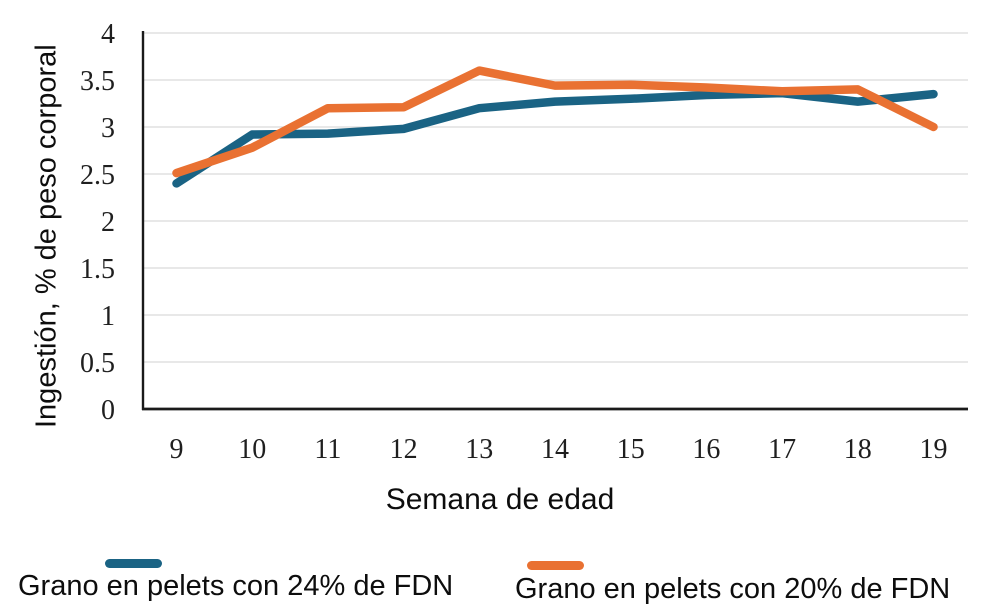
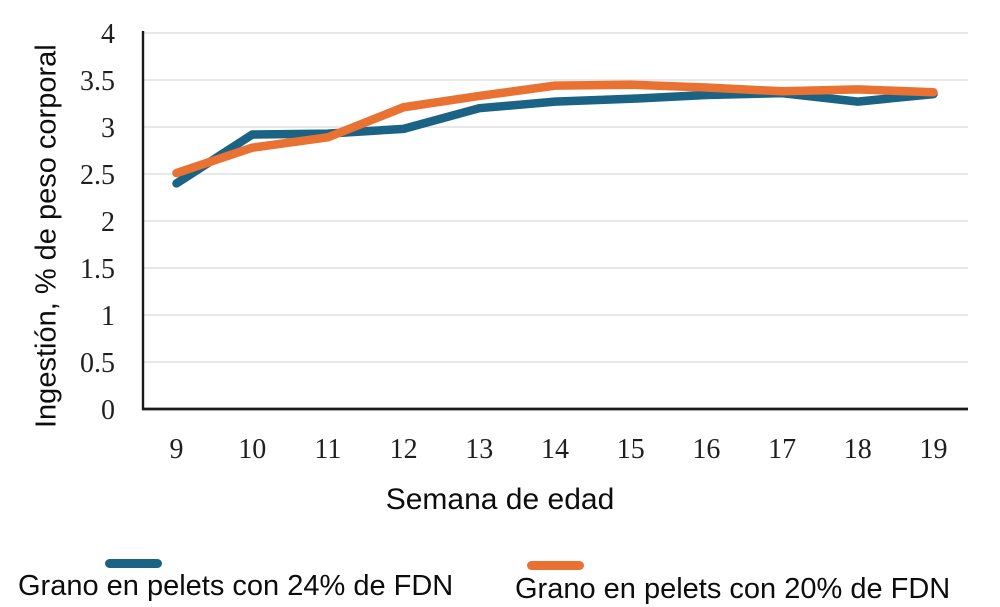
Grano en pelets con 20% de FDN/11: 3.2 -> 2.9
Grano en pelets con 20% de FDN/13: 3.6 -> 3.3
Grano en pelets con 20% de FDN/19: 3.0 -> 3.4
